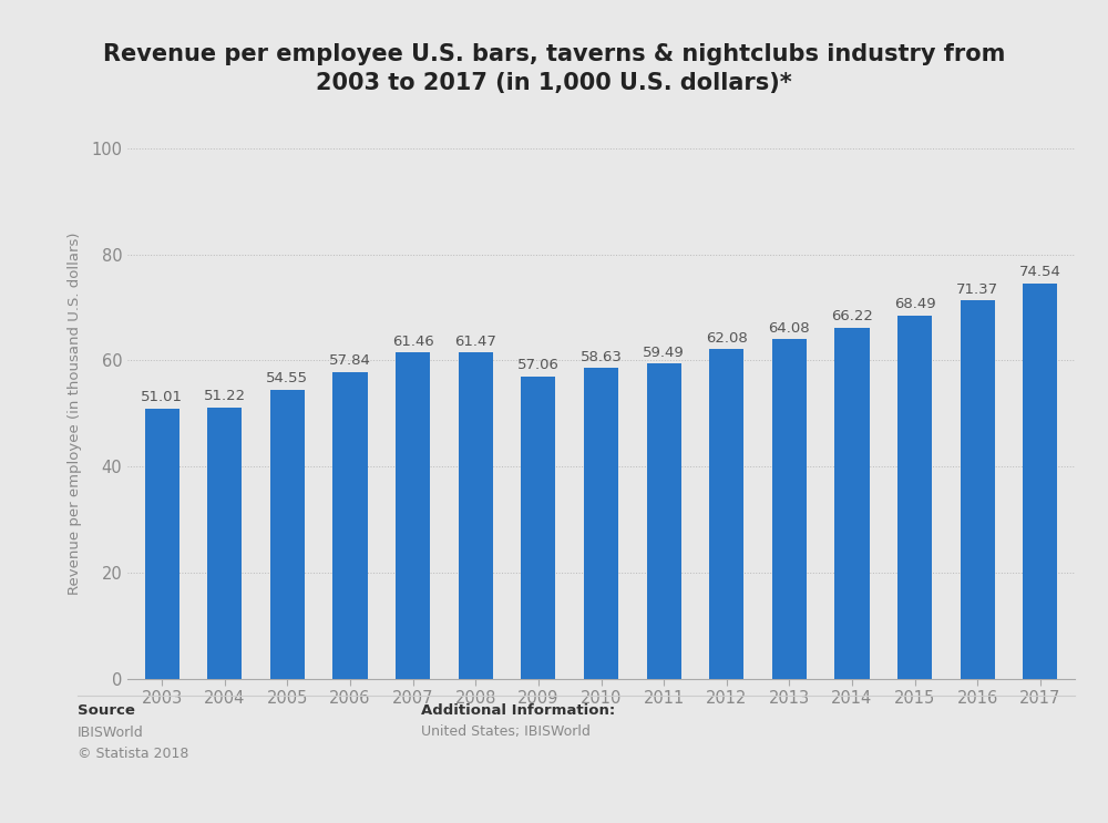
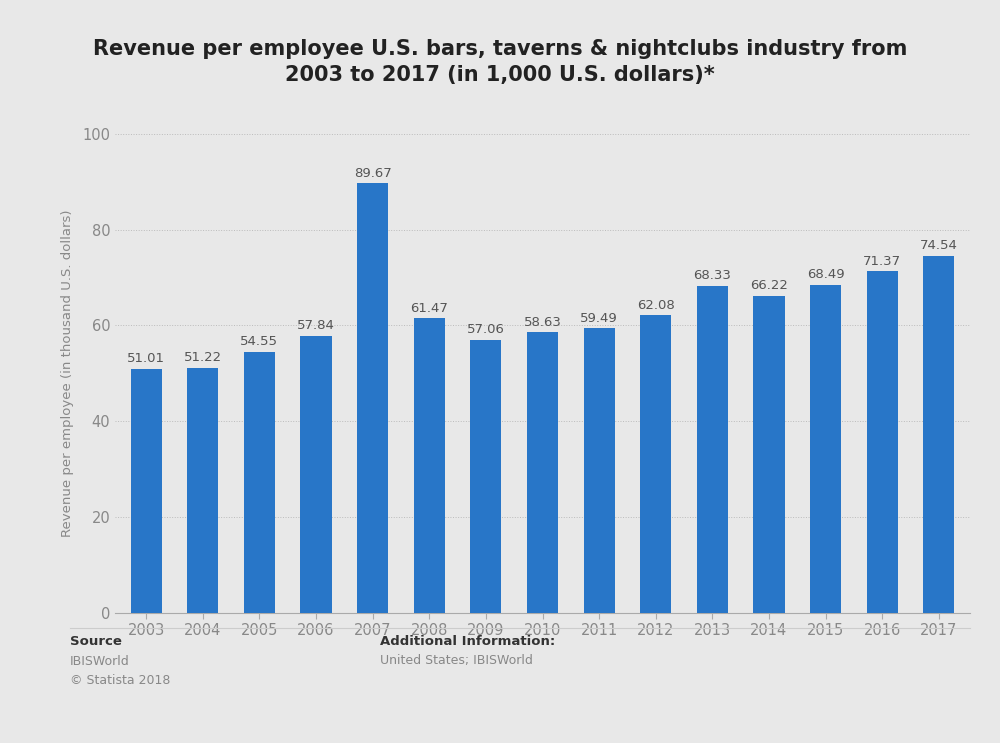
2007: 61.46 -> 89.67
2013: 64.08 -> 68.33
